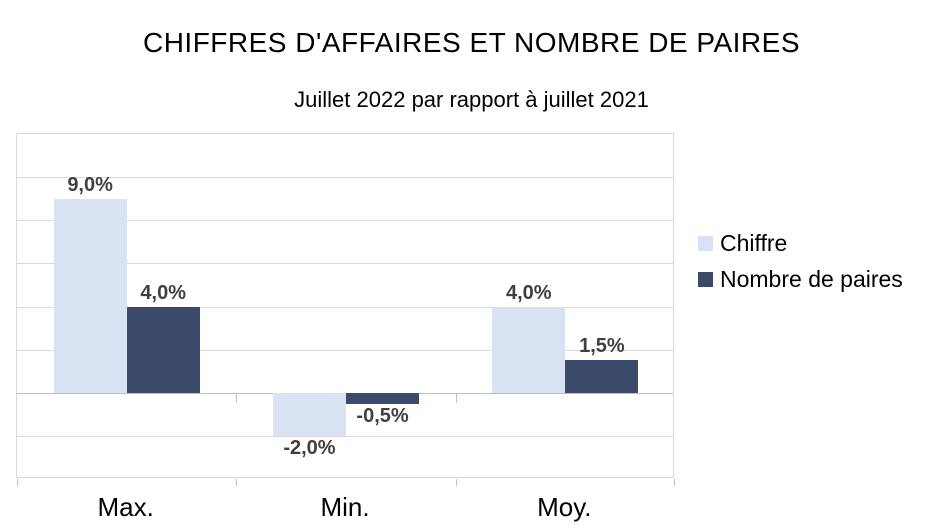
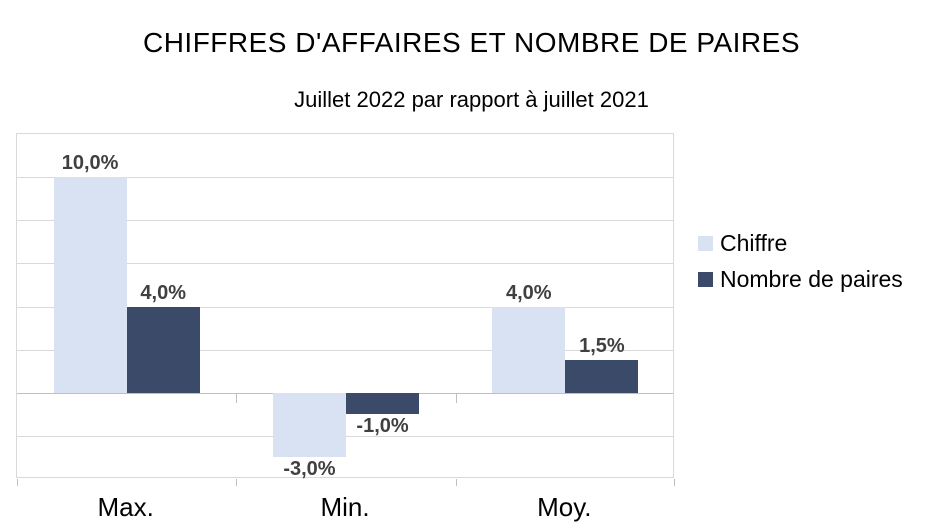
Chiffre/Max.: 9,0% -> 10,0%
Chiffre/Min.: -2,0% -> -3,0%
Nombre de paires/Min.: -0,5% -> -1,0%
